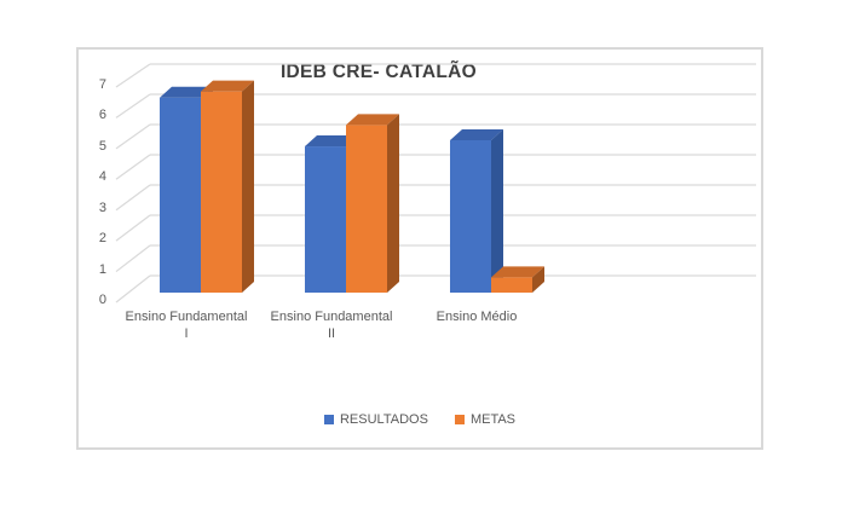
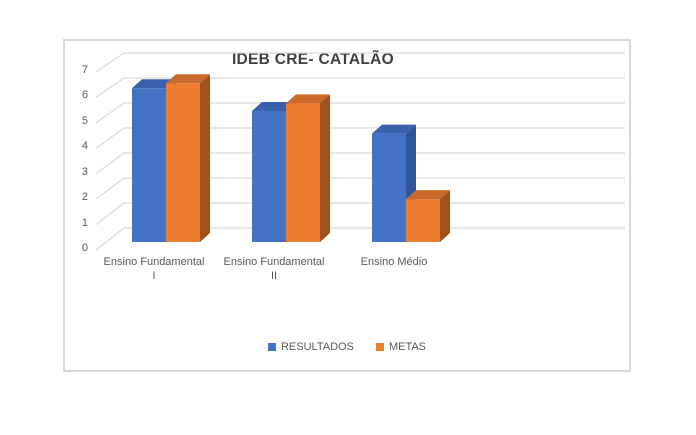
RESULTADOS/Ensino Fundamental I: 6.4 -> 6.1
METAS/Ensino Fundamental I: 6.6 -> 6.3
RESULTADOS/Ensino Fundamental II: 4.8 -> 5.2
RESULTADOS/Ensino Médio: 5.0 -> 4.3
METAS/Ensino Médio: 0.5 -> 1.7
